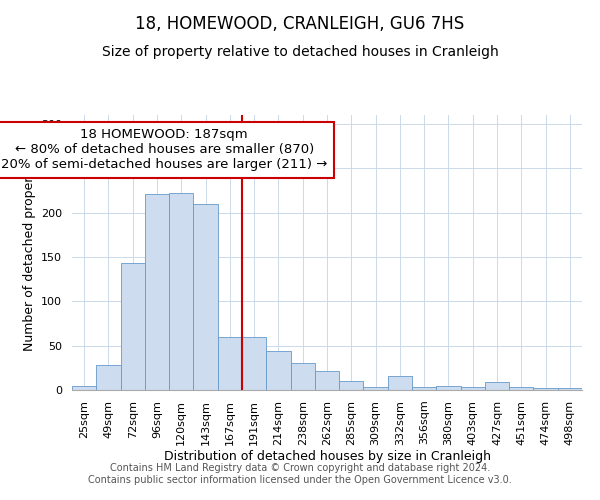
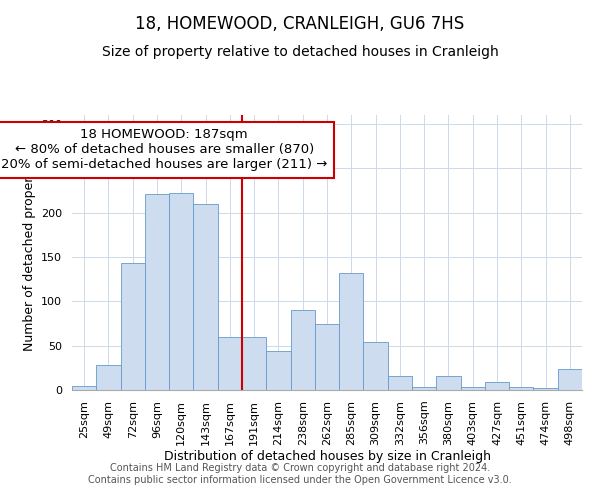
238sqm: 31 -> 90
262sqm: 21 -> 74
285sqm: 10 -> 132
309sqm: 3 -> 54
380sqm: 5 -> 16
498sqm: 2 -> 24
